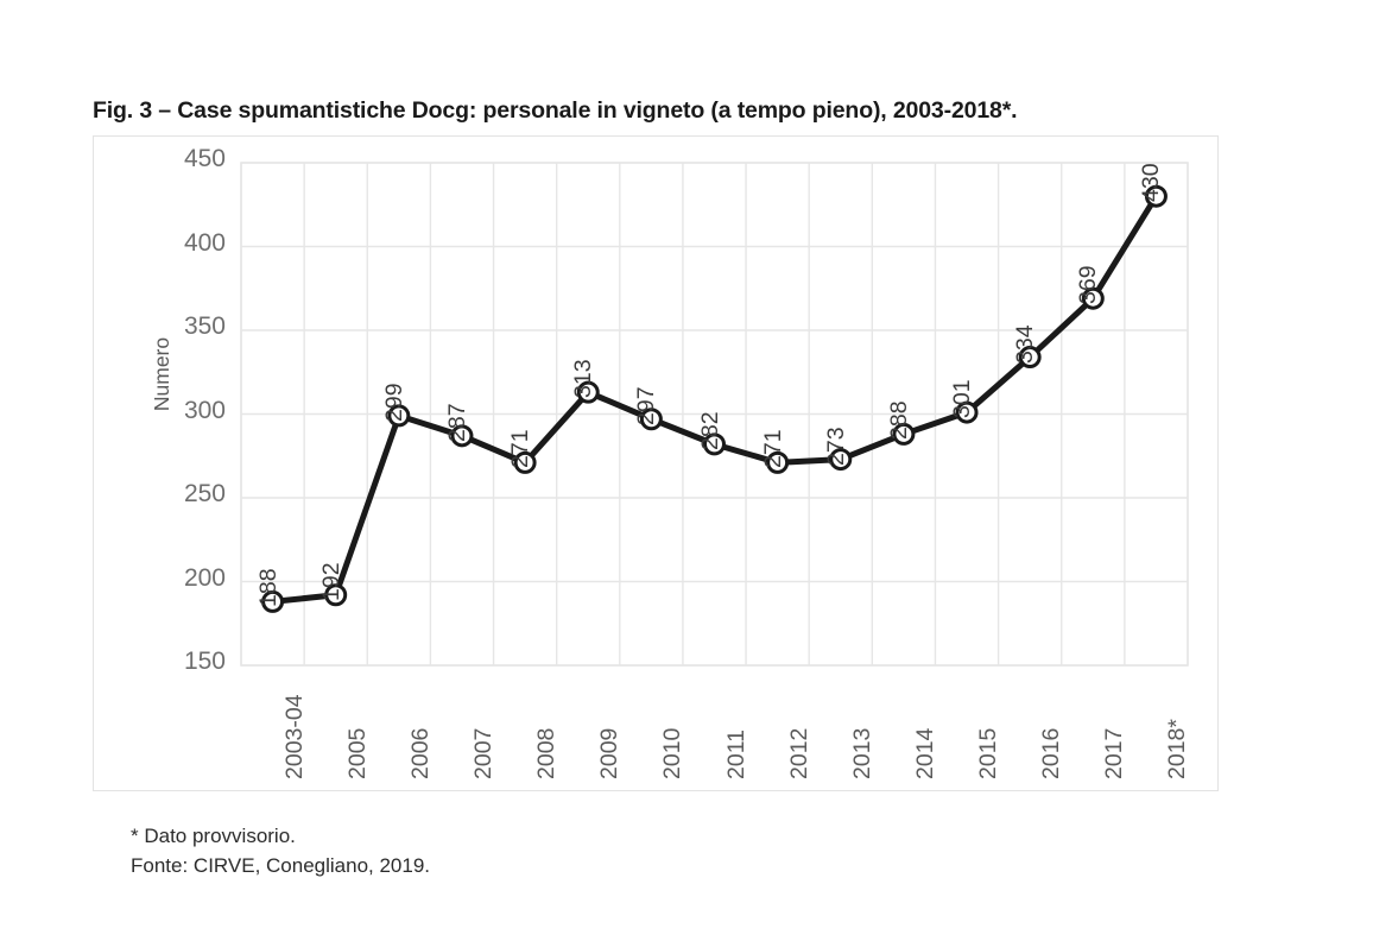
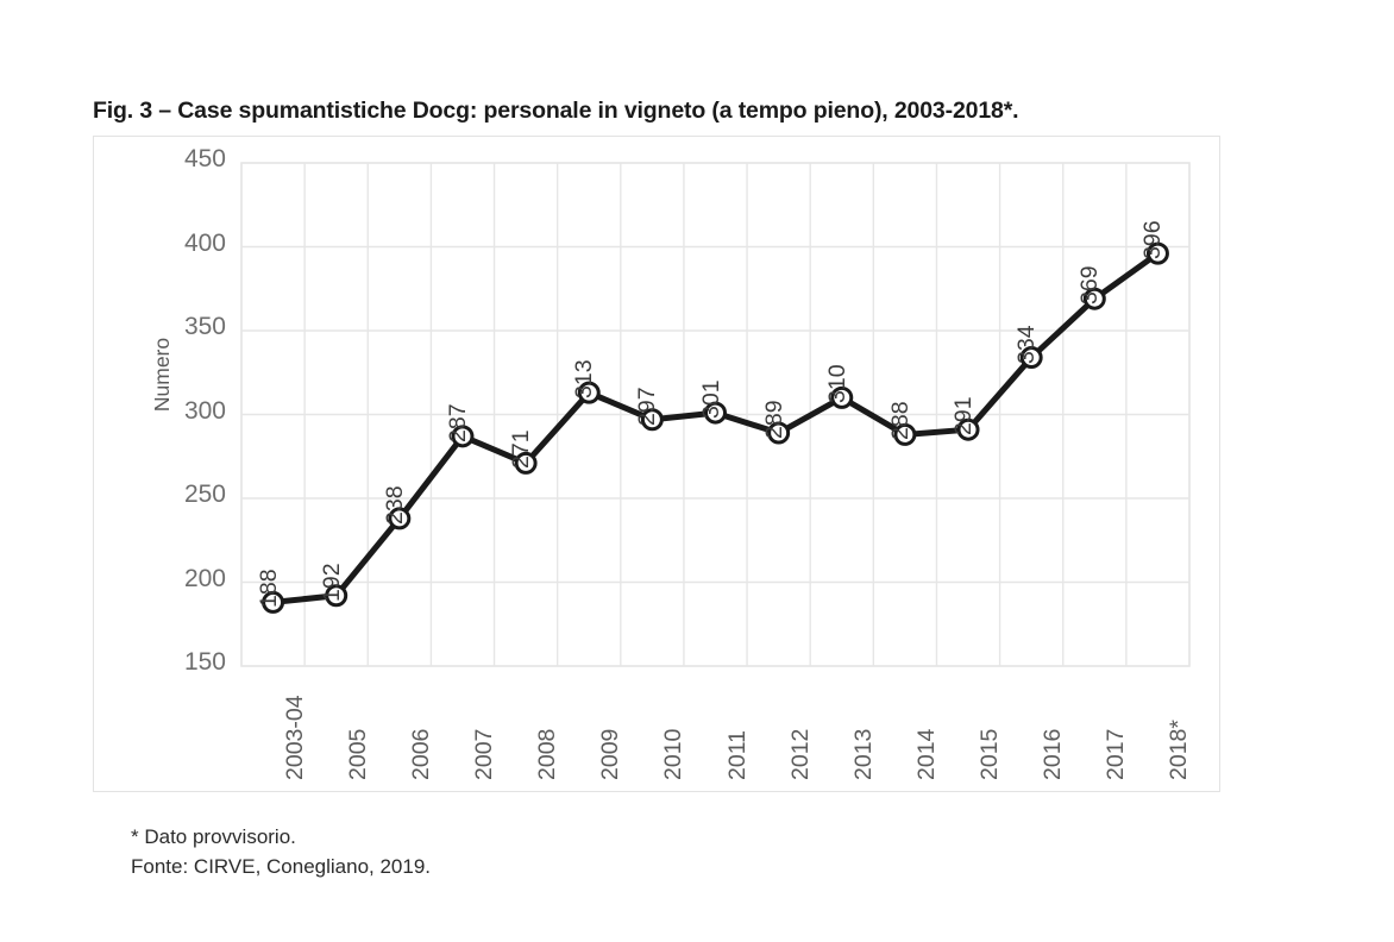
2006: 299 -> 238
2011: 282 -> 301
2012: 271 -> 289
2013: 273 -> 310
2015: 301 -> 291
2018*: 430 -> 396
